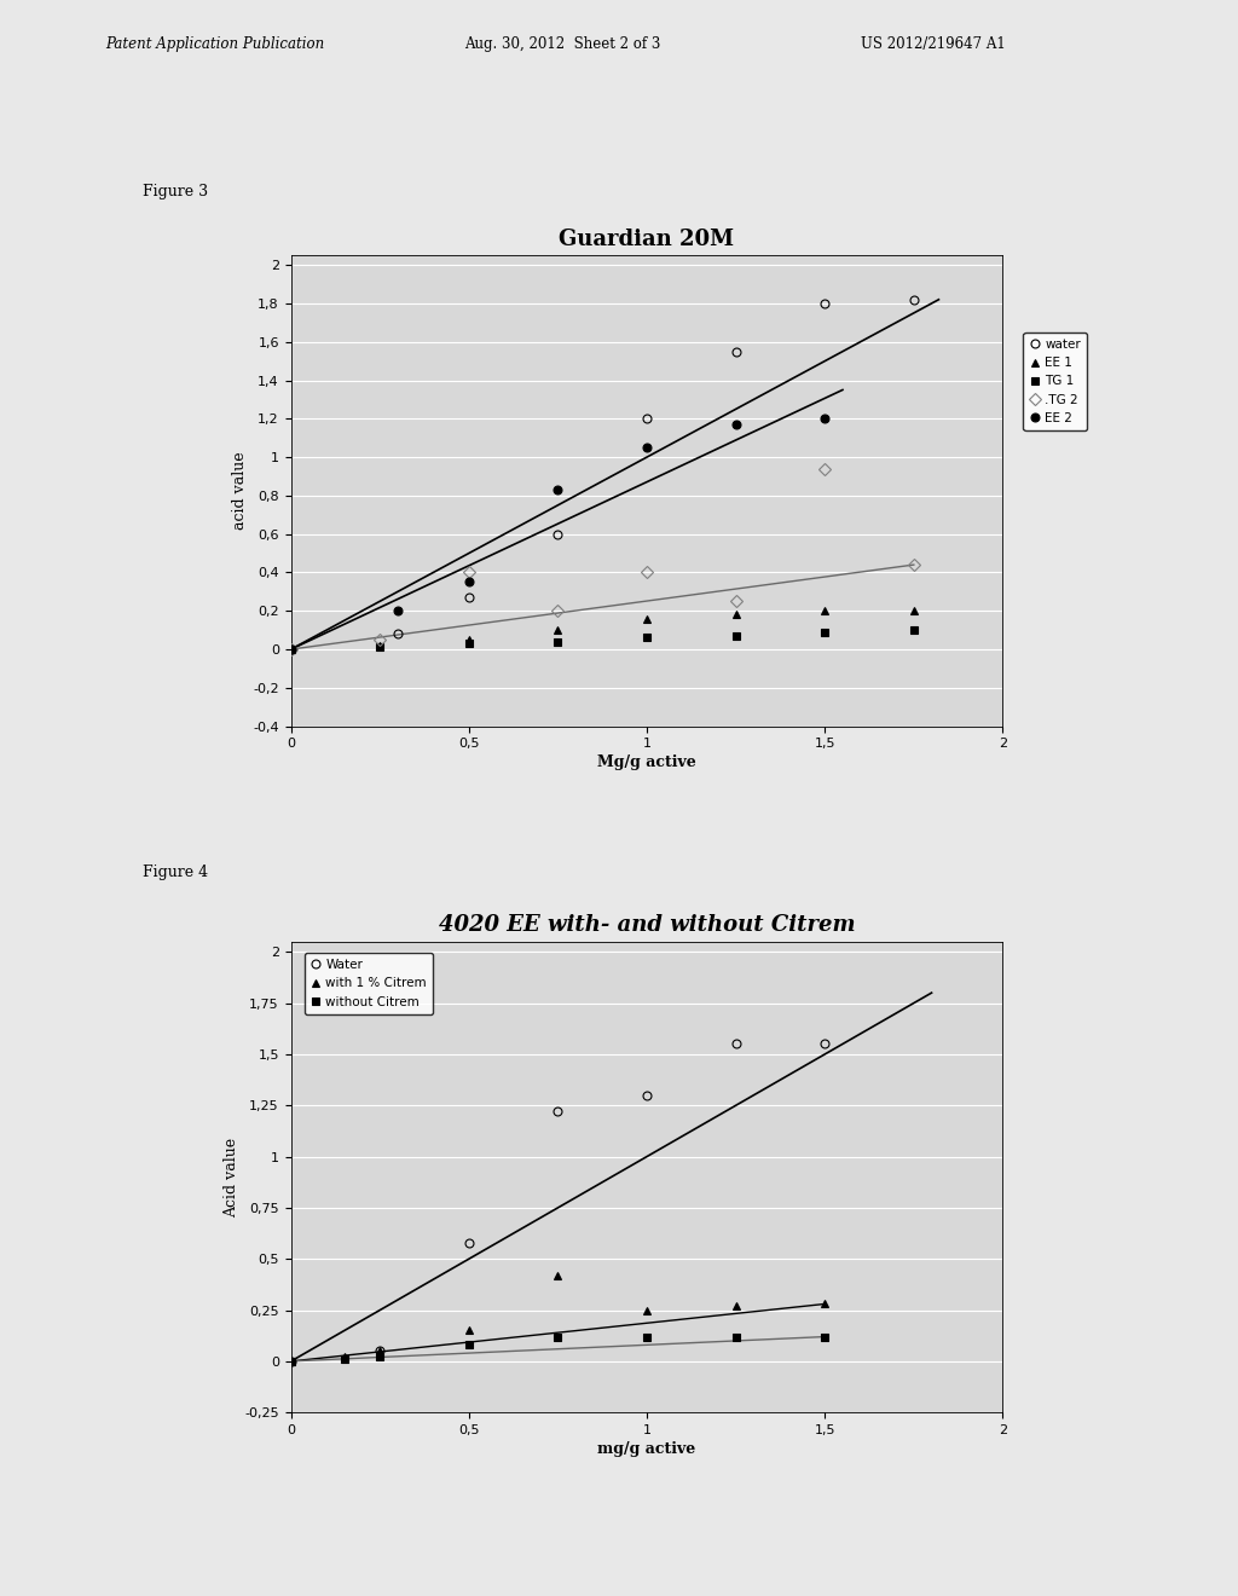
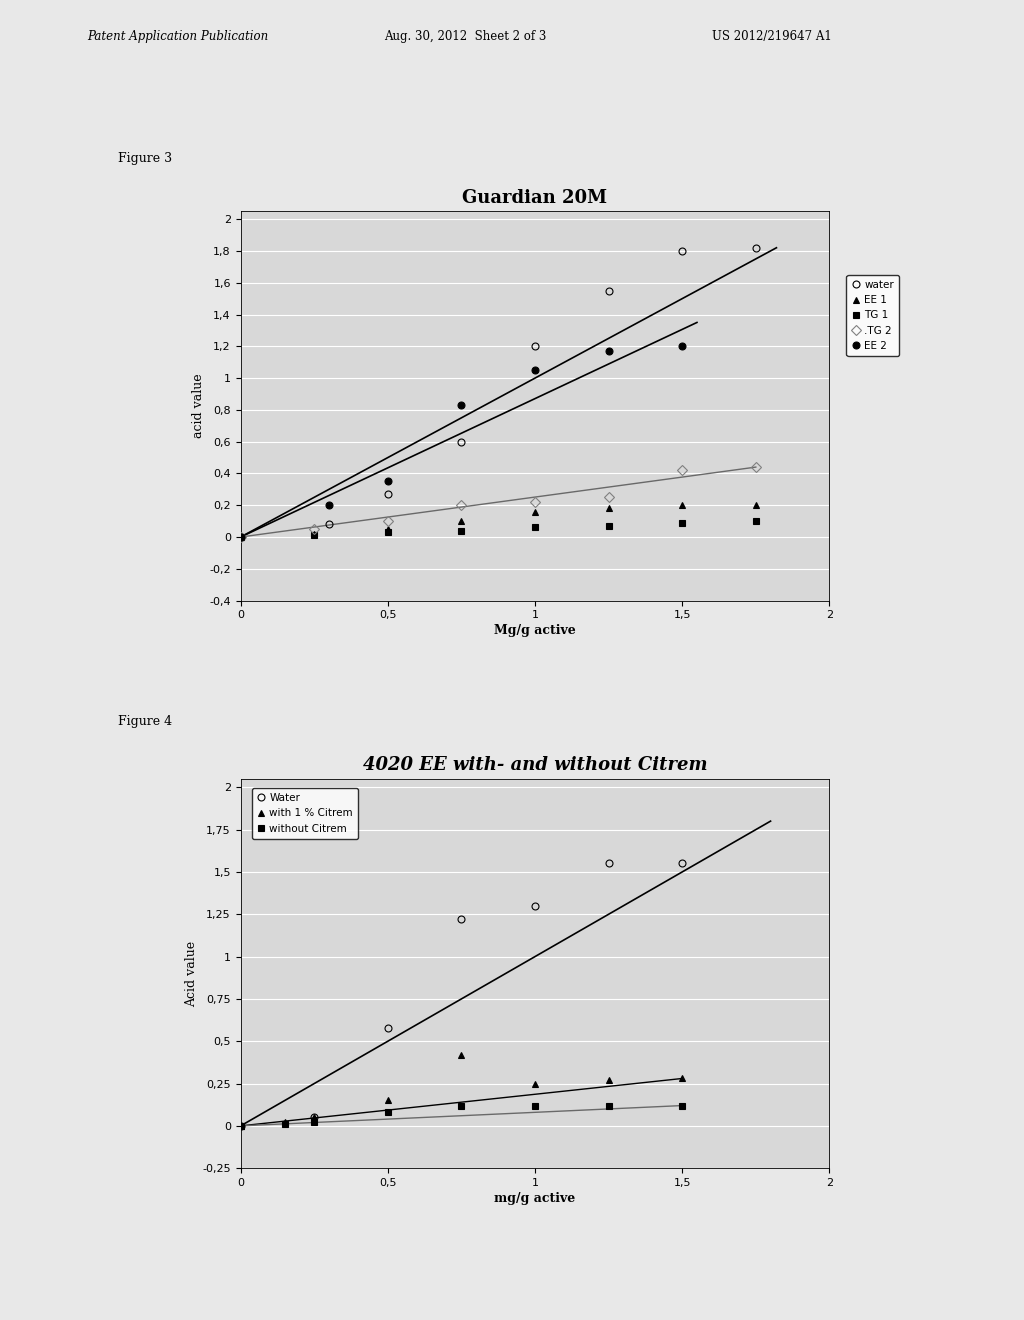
Guardian 20M/.TG 2/0,5: 0,40 -> 0,10
Guardian 20M/.TG 2/1: 0,40 -> 0,22
Guardian 20M/.TG 2/1,5: 0,94 -> 0,42
